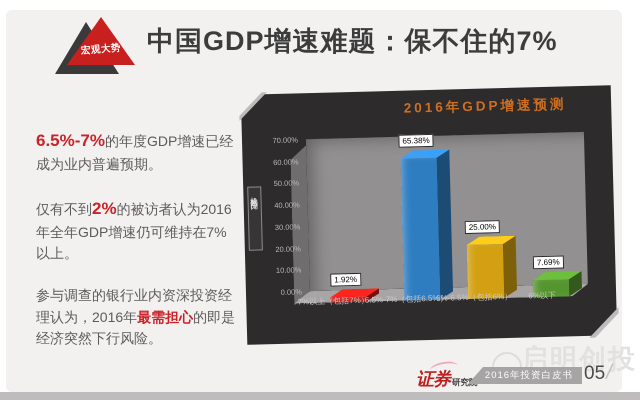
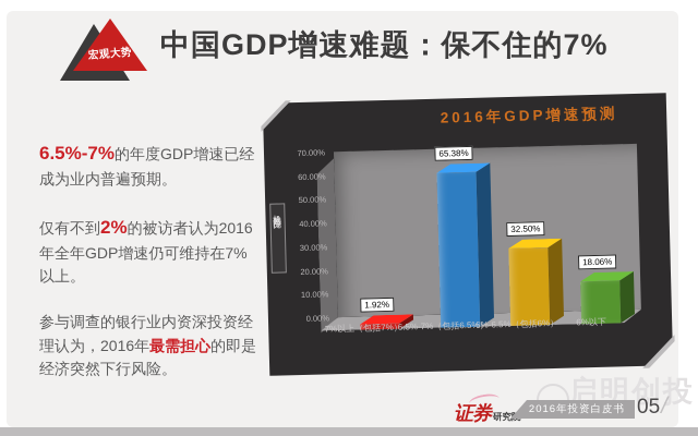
6%-6.5%（包括6%）: 25.00% -> 32.50%
6%以下: 7.69% -> 18.06%
